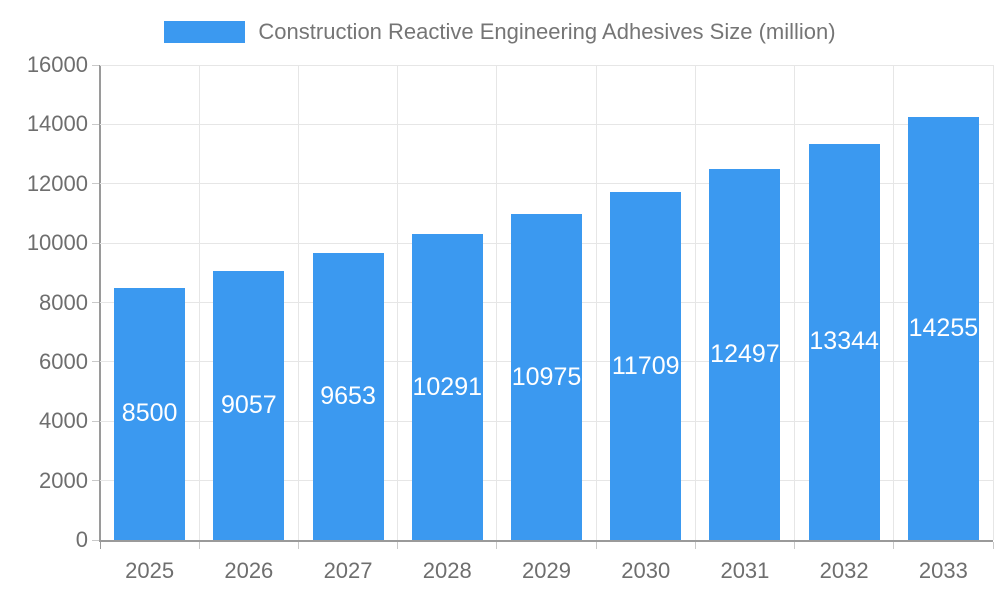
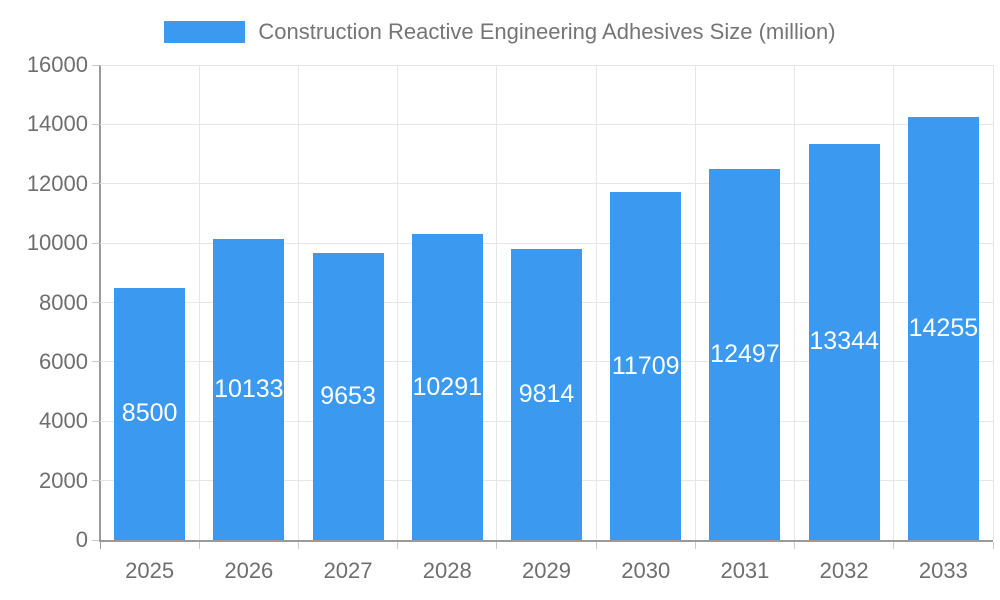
2026: 9057 -> 10133
2029: 10975 -> 9814
